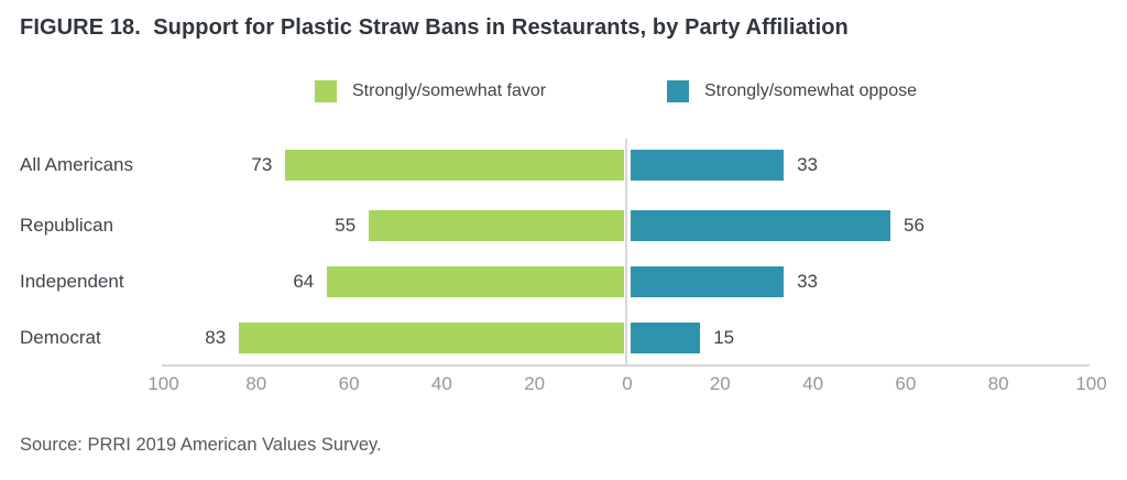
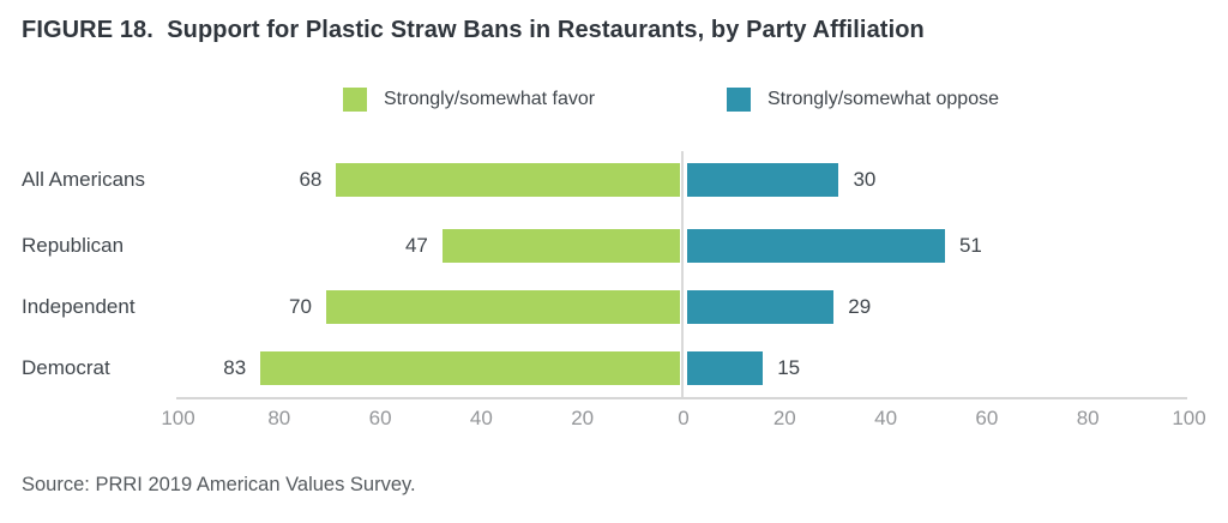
Strongly/somewhat favor/All Americans: 73 -> 68
Strongly/somewhat oppose/All Americans: 33 -> 30
Strongly/somewhat favor/Republican: 55 -> 47
Strongly/somewhat oppose/Republican: 56 -> 51
Strongly/somewhat favor/Independent: 64 -> 70
Strongly/somewhat oppose/Independent: 33 -> 29
